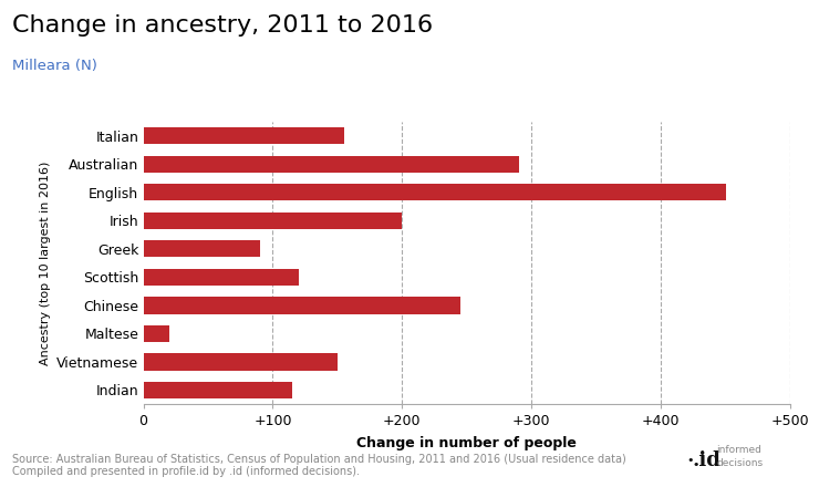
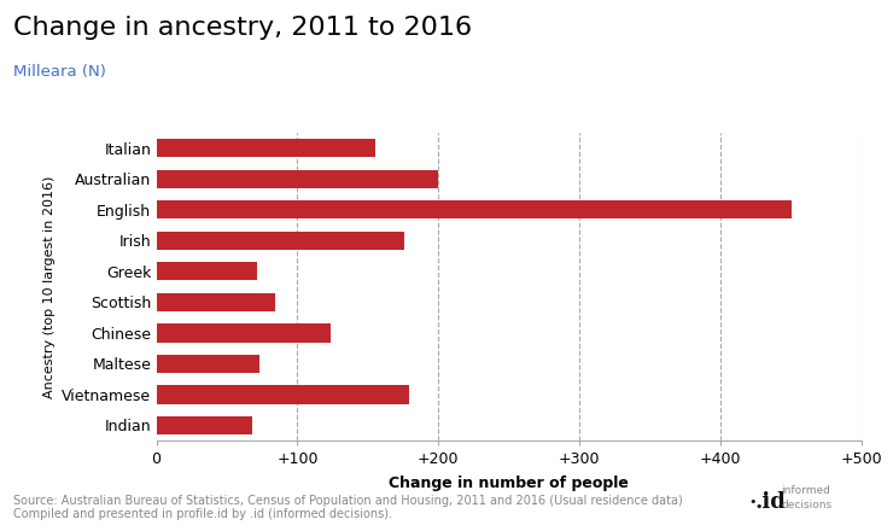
Australian: 290 -> 200
Irish: 200 -> 176
Greek: 90 -> 71
Scottish: 120 -> 84
Chinese: 245 -> 124
Maltese: 20 -> 73
Vietnamese: 150 -> 179
Indian: 115 -> 68
